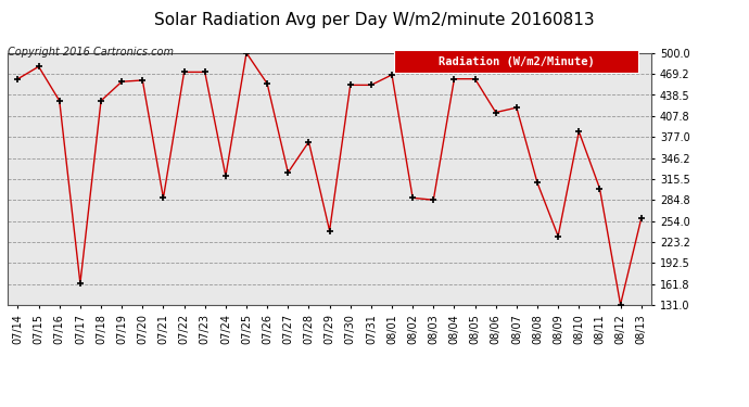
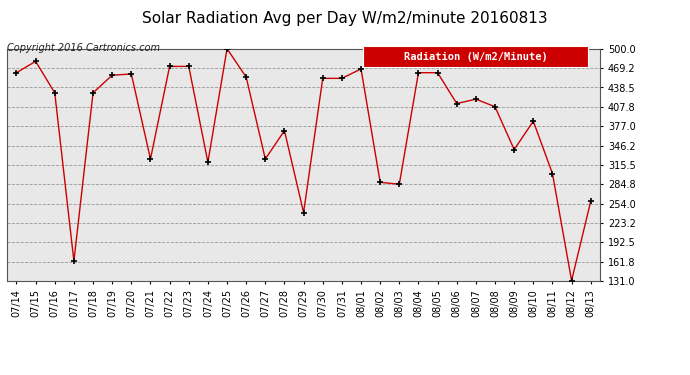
07/21: 288 -> 325
08/08: 310 -> 408
08/09: 232 -> 340
